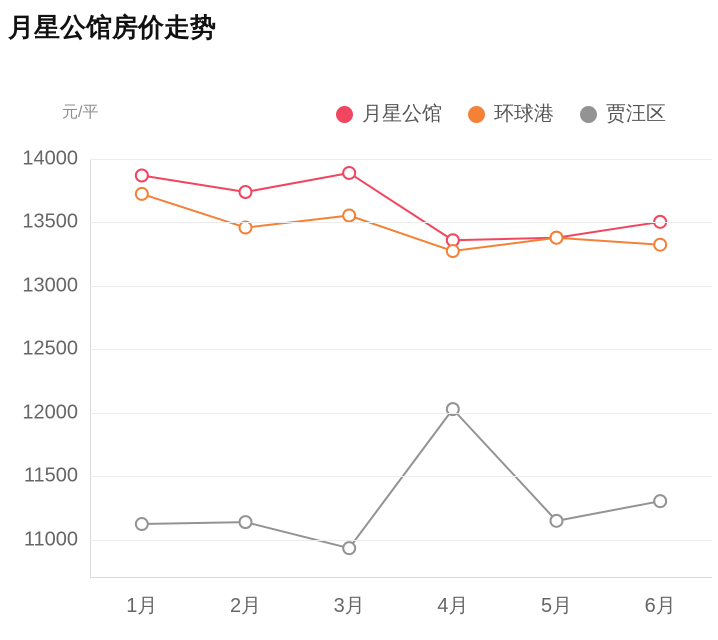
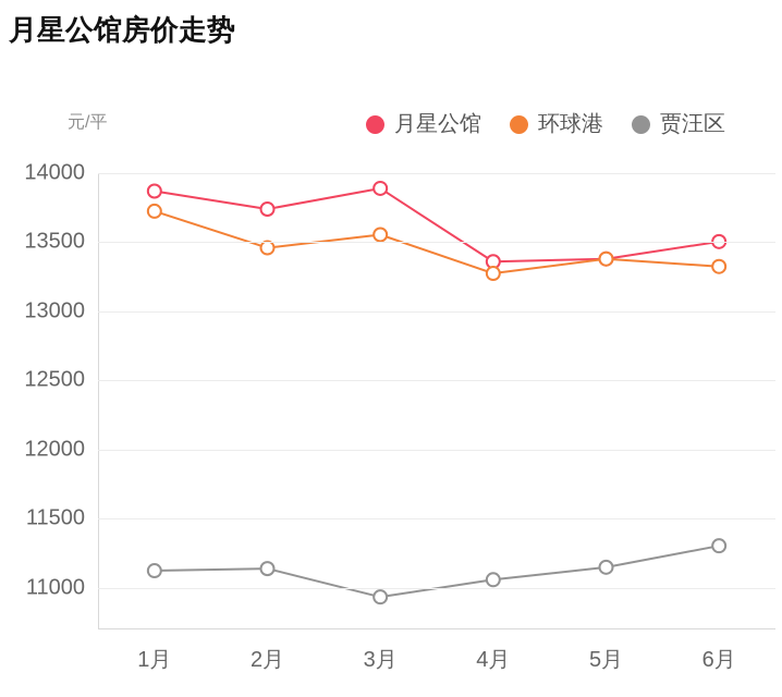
贾汪区/4月: 12030 -> 11060
